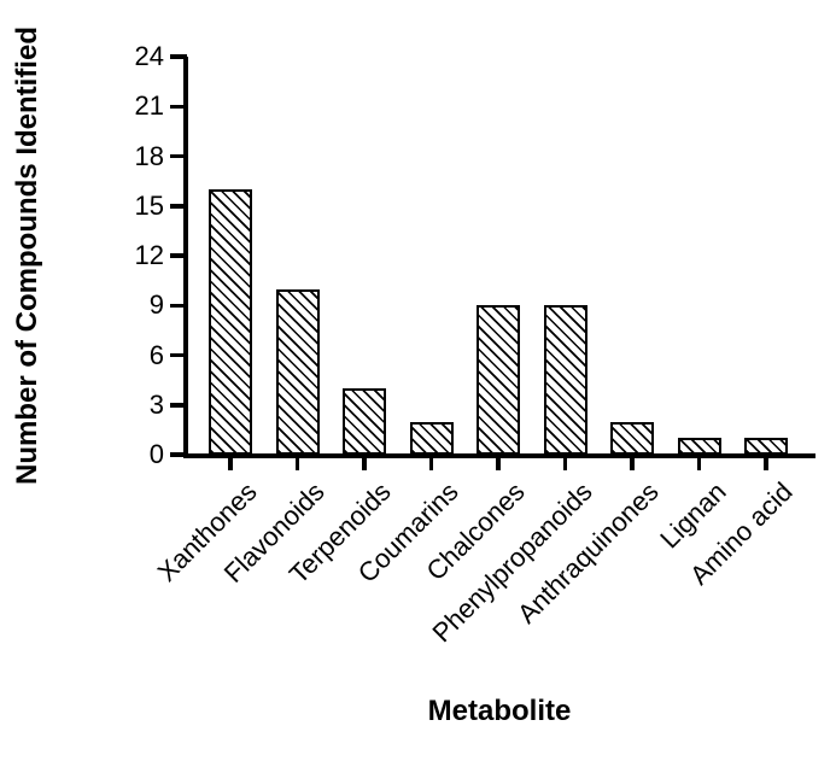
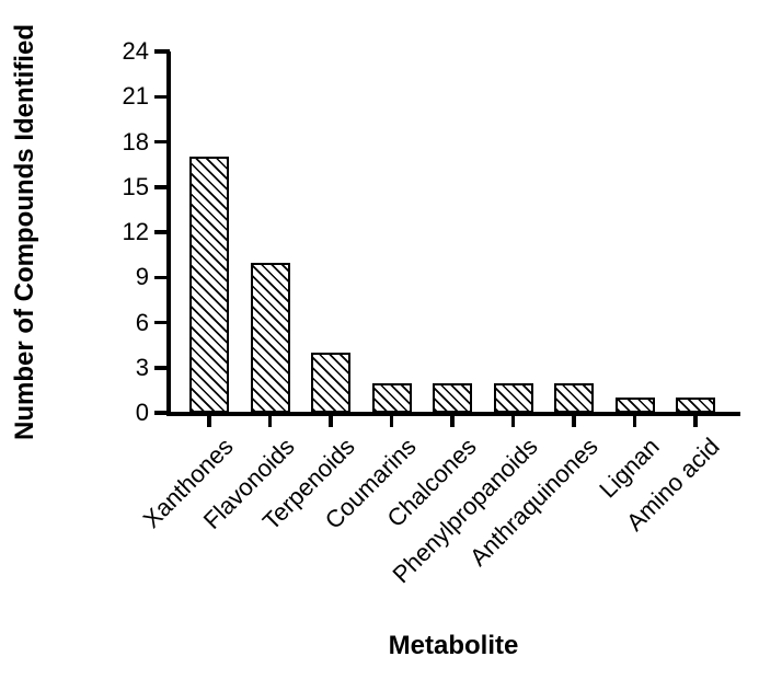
Xanthones: 16 -> 17
Chalcones: 9 -> 2
Phenylpropanoids: 9 -> 2
